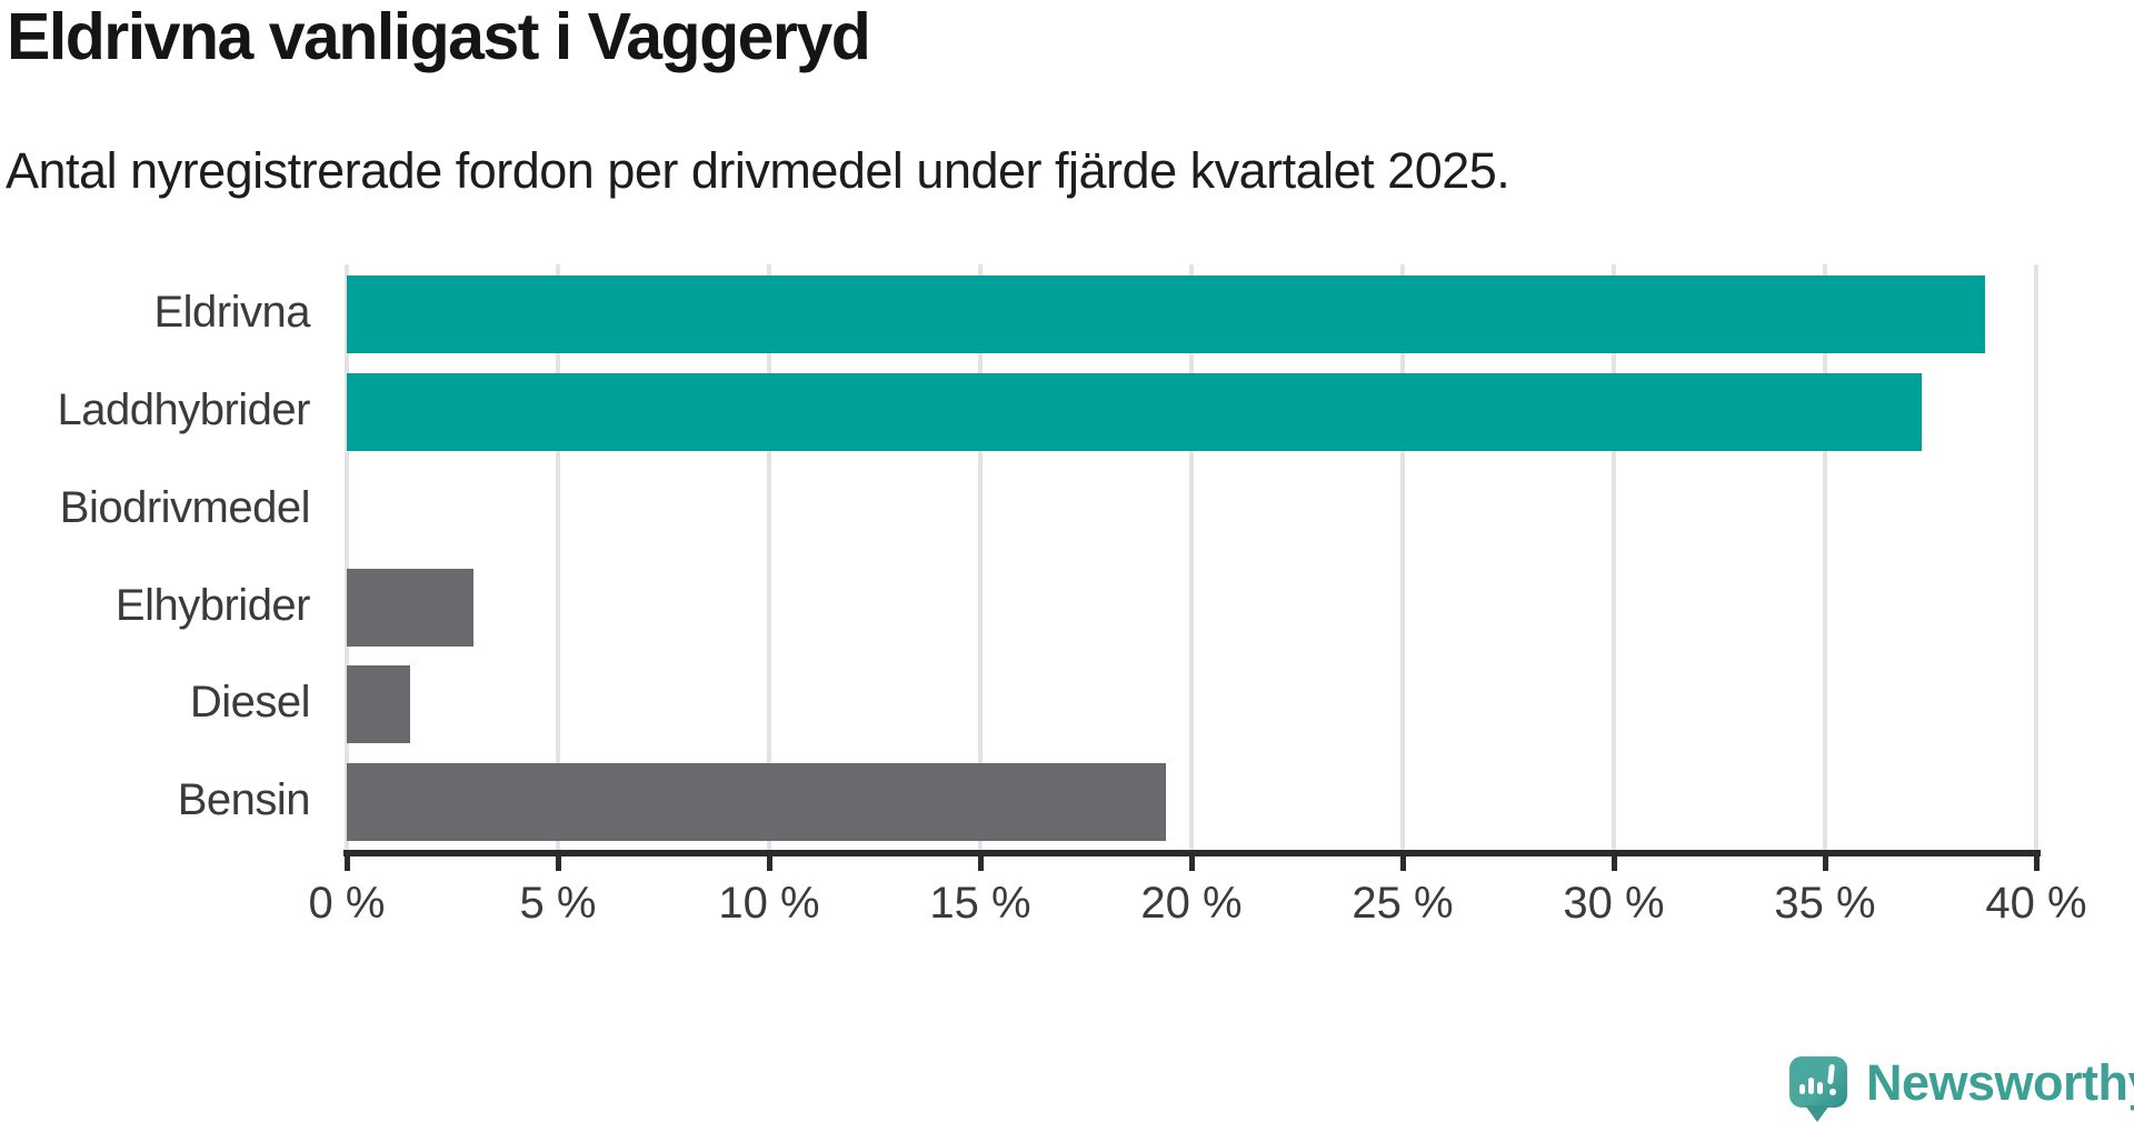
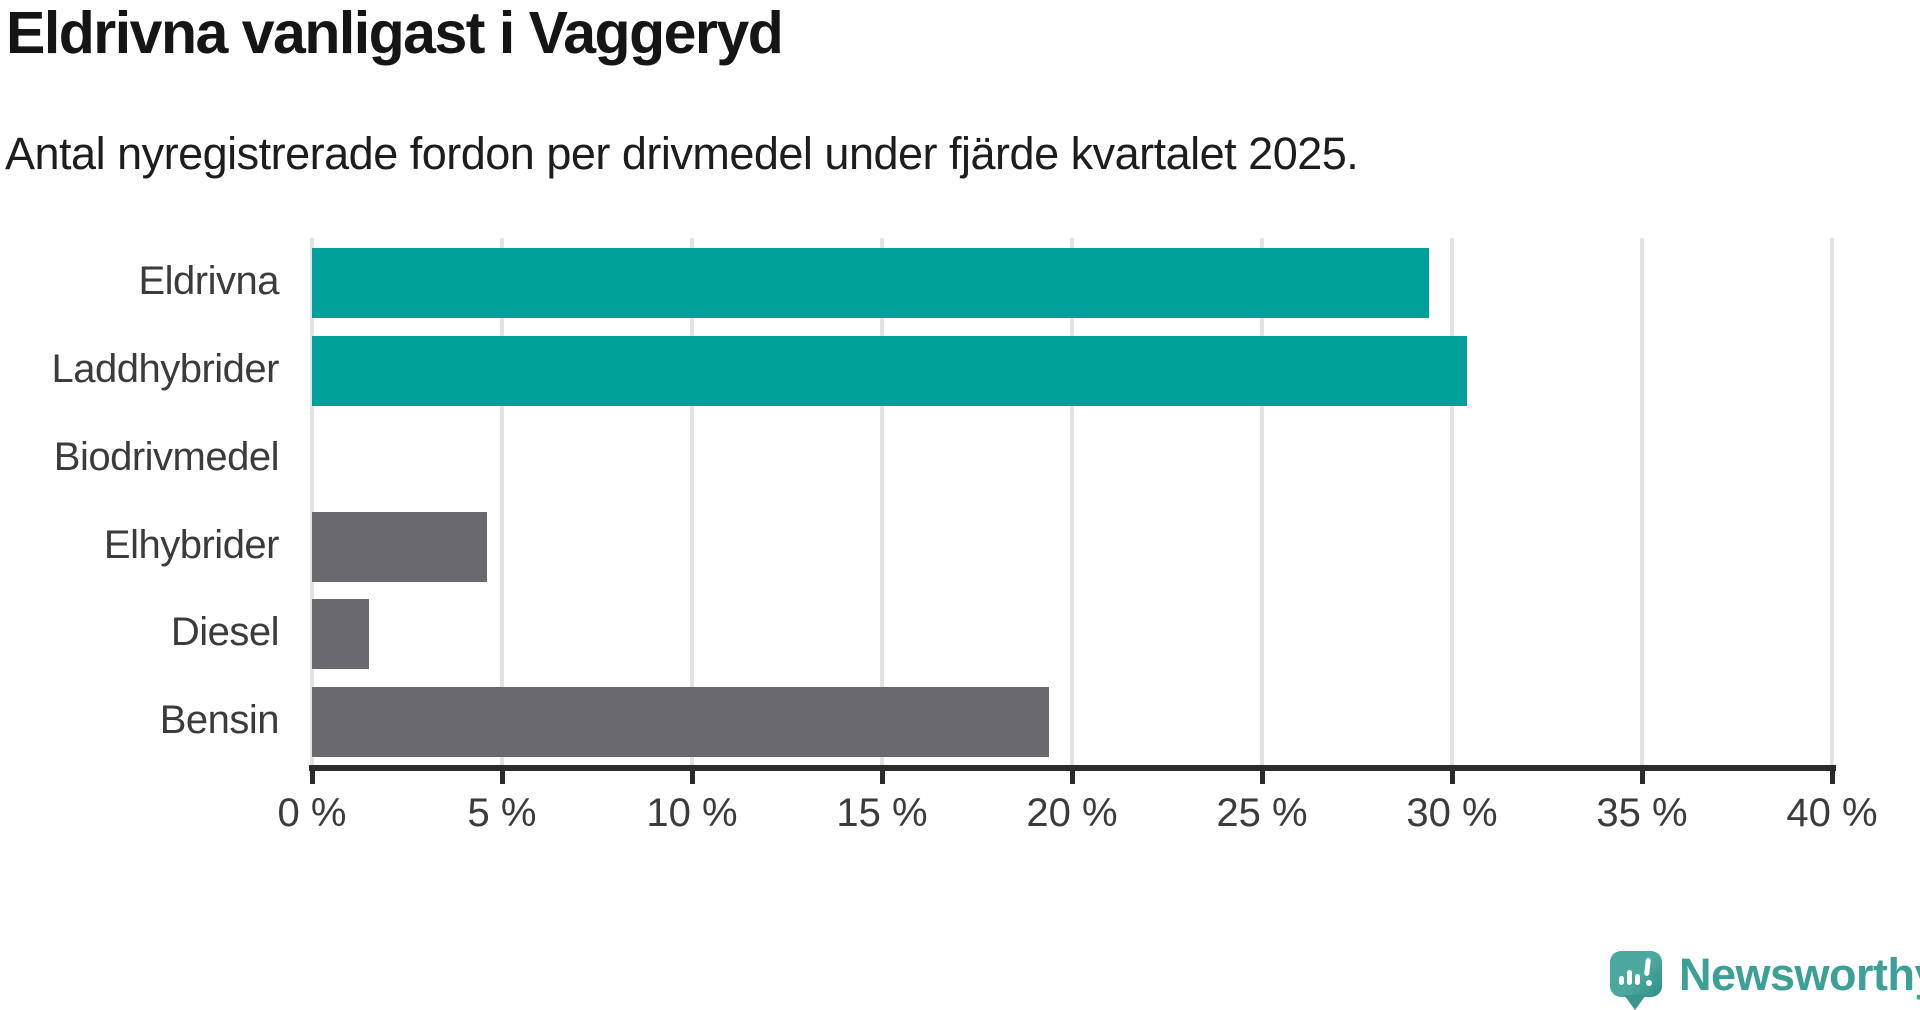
Eldrivna: 38.8% -> 29.4%
Laddhybrider: 37.3% -> 30.4%
Elhybrider: 3.0% -> 4.6%
